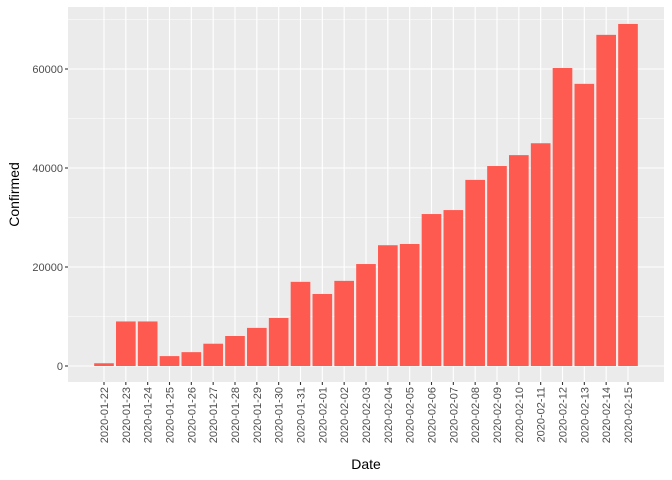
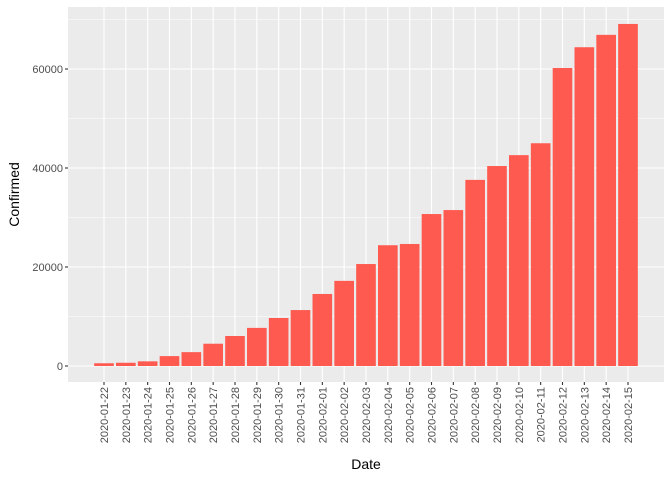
2020-01-23: 9000 -> 1000
2020-01-24: 9000 -> 1000
2020-01-31: 17000 -> 11000
2020-02-13: 57000 -> 64000
